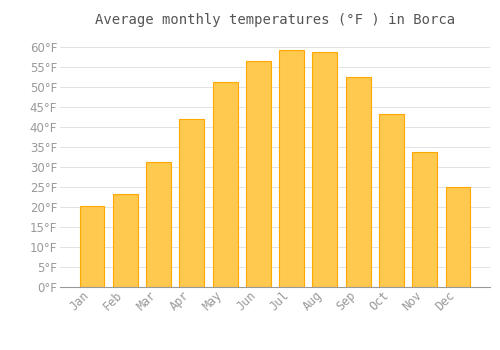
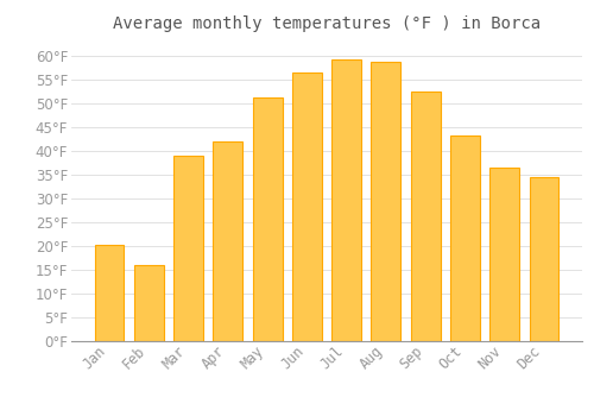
Feb: 23.2°F -> 16.0°F
Mar: 31.3°F -> 39.0°F
Nov: 33.7°F -> 36.5°F
Dec: 25.0°F -> 34.5°F
